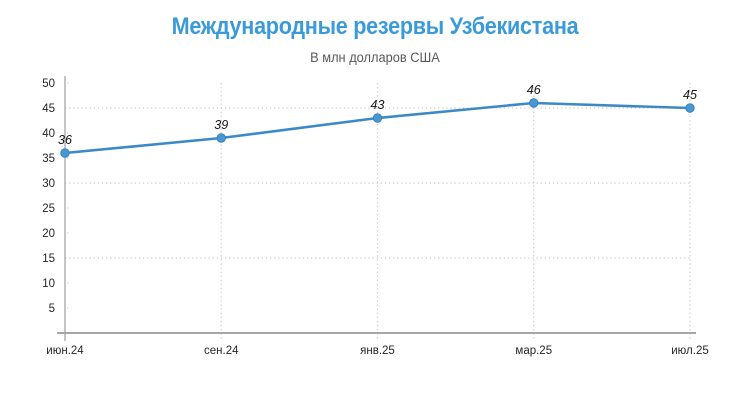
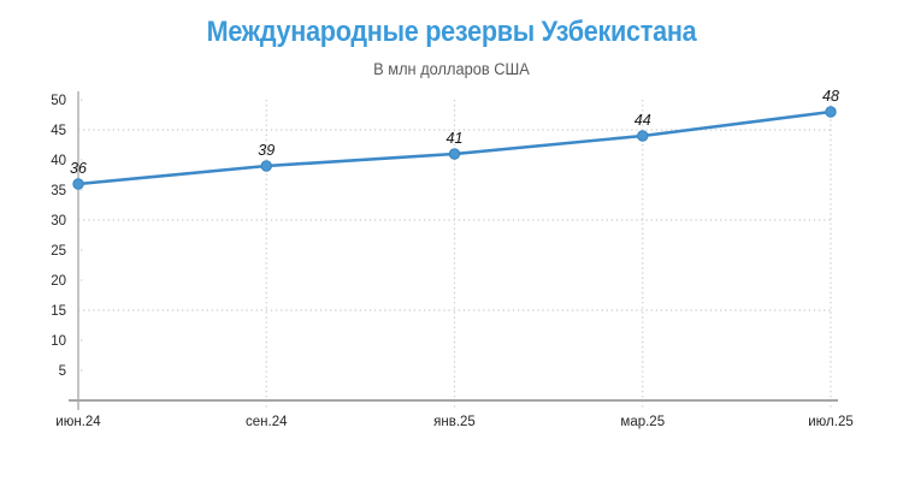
янв.25: 43 -> 41
мар.25: 46 -> 44
июл.25: 45 -> 48
